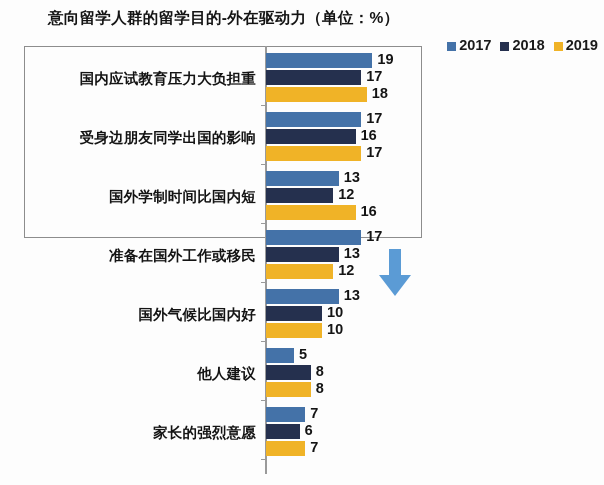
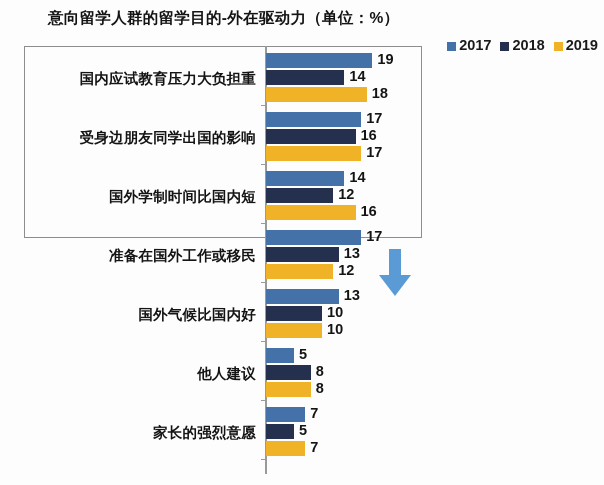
2018/国内应试教育压力大负担重: 17 -> 14
2017/国外学制时间比国内短: 13 -> 14
2018/家长的强烈意愿: 6 -> 5
